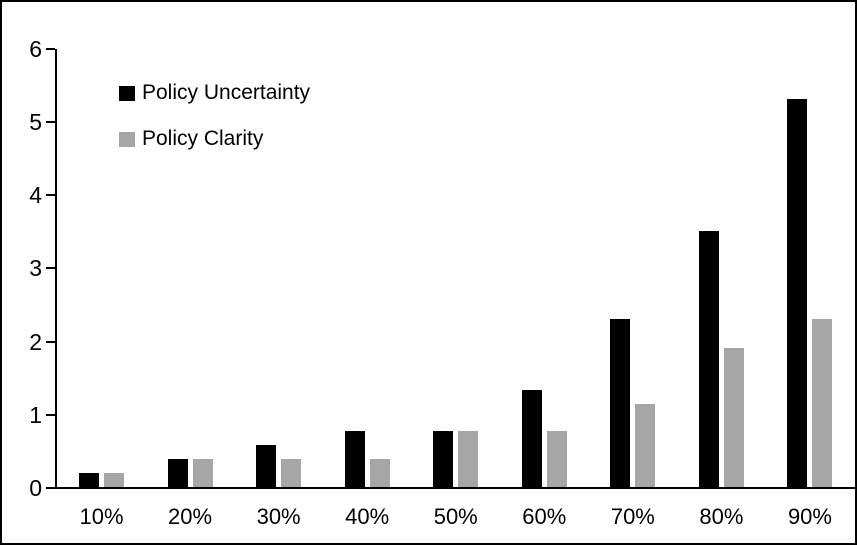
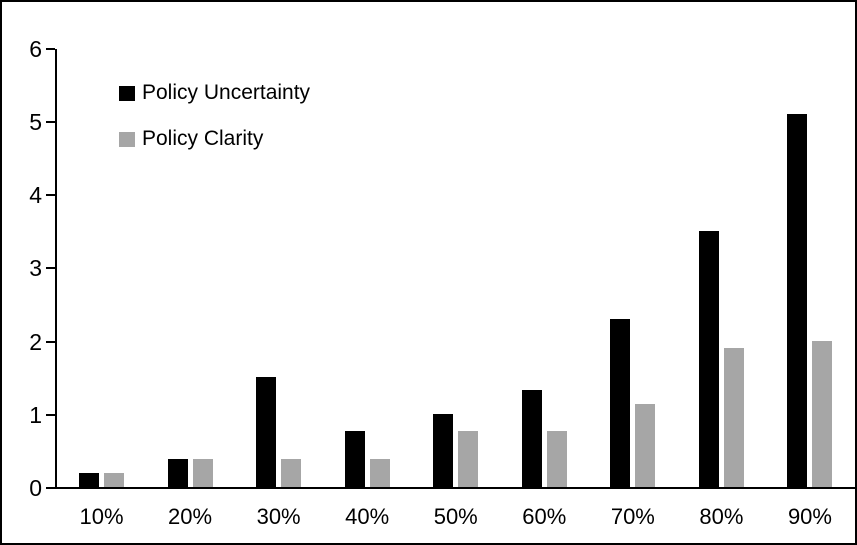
Policy Uncertainty/30%: 0.6 -> 1.5
Policy Uncertainty/50%: 0.8 -> 1.0
Policy Uncertainty/90%: 5.3 -> 5.1
Policy Clarity/90%: 2.3 -> 2.0
